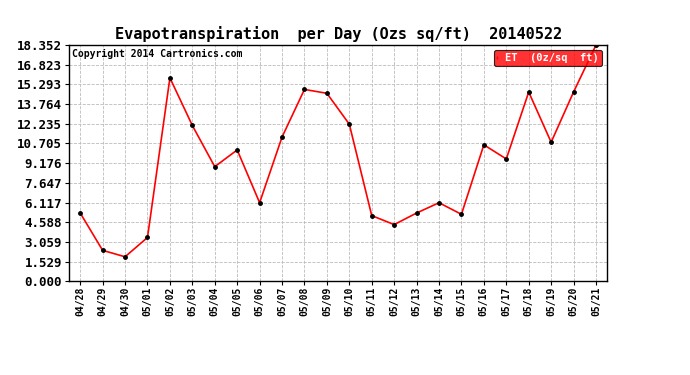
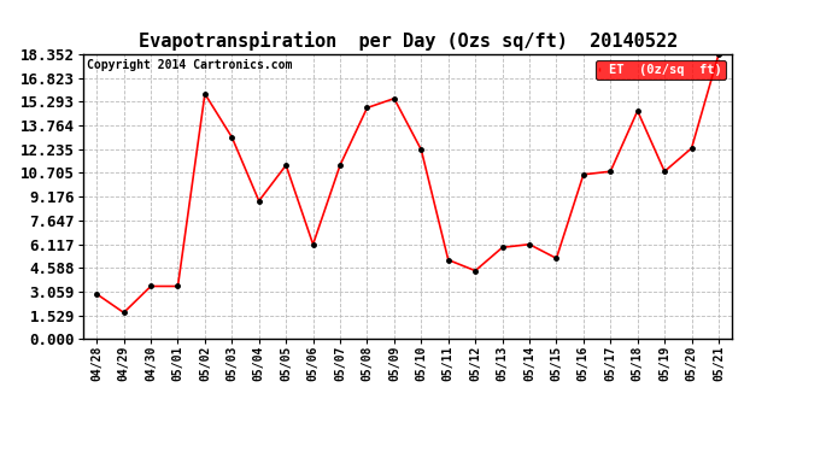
04/28: 5.3 -> 2.9
04/29: 2.4 -> 1.7
04/30: 1.9 -> 3.4
05/03: 12.1 -> 13.0
05/05: 10.2 -> 11.2
05/09: 14.6 -> 15.5
05/13: 5.3 -> 5.9
05/17: 9.5 -> 10.8
05/20: 14.7 -> 12.3
